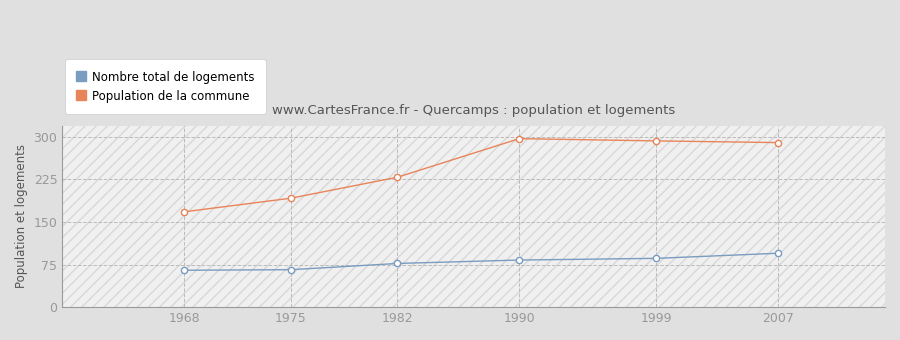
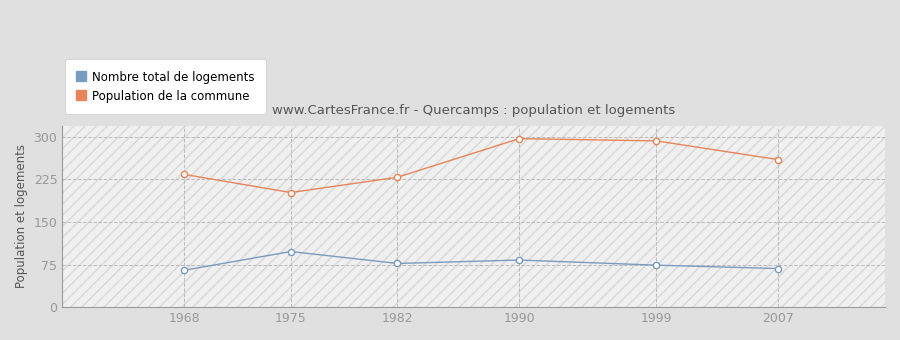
Population de la commune/1968: 168 -> 234
Nombre total de logements/1975: 66 -> 98
Population de la commune/1975: 192 -> 202
Nombre total de logements/1999: 86 -> 74
Nombre total de logements/2007: 95 -> 68
Population de la commune/2007: 290 -> 260
